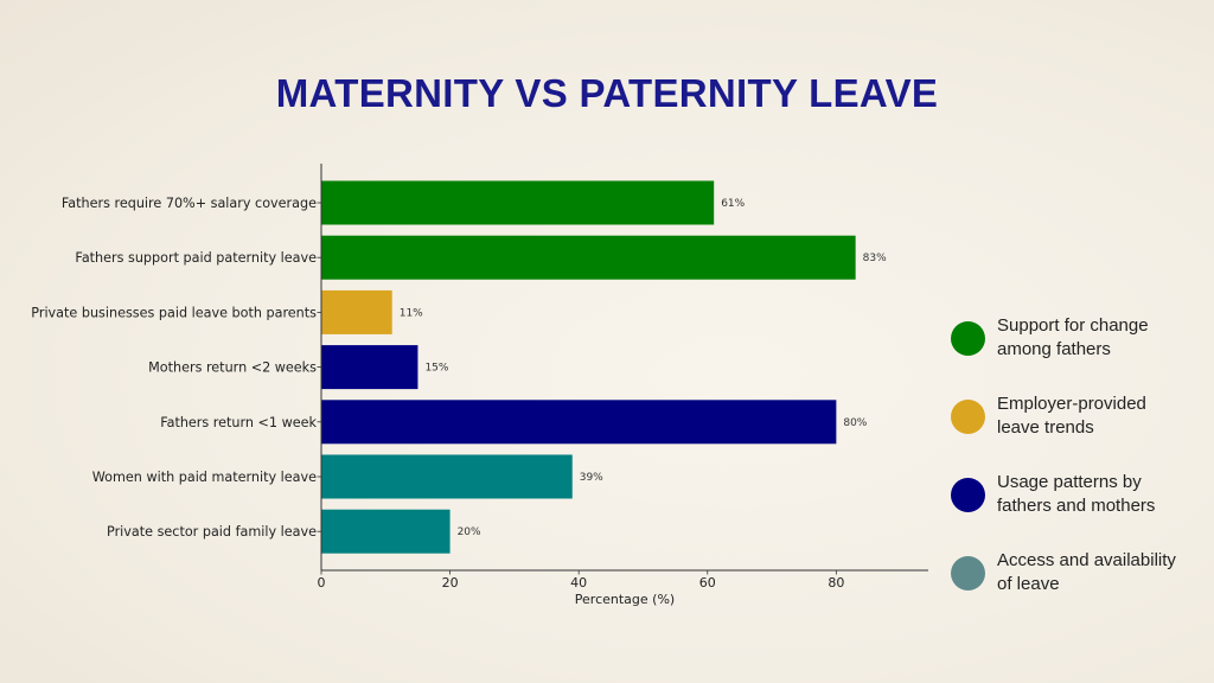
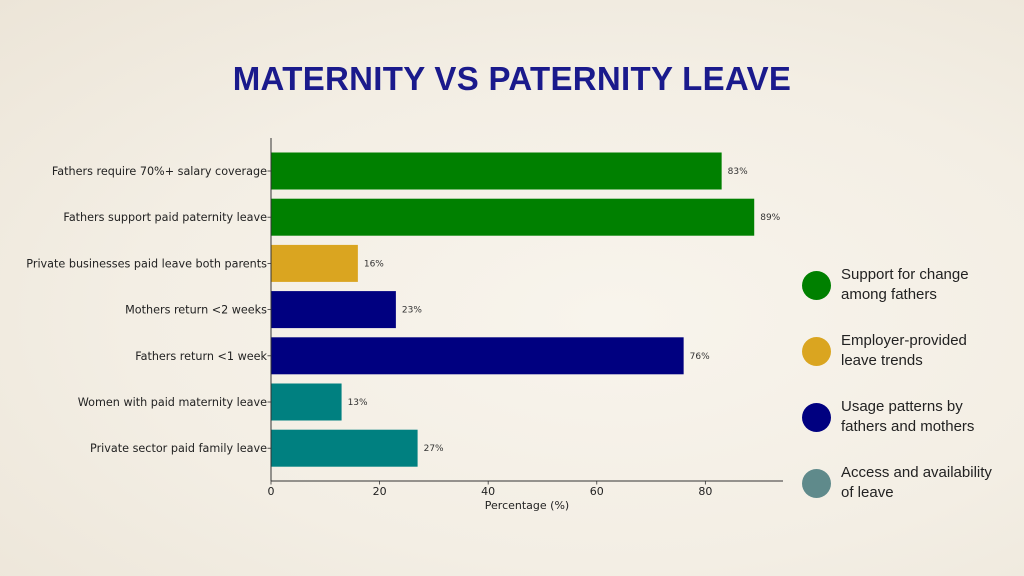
Fathers require 70%+ salary coverage: 61% -> 83%
Fathers support paid paternity leave: 83% -> 89%
Private businesses paid leave both parents: 11% -> 16%
Mothers return <2 weeks: 15% -> 23%
Fathers return <1 week: 80% -> 76%
Women with paid maternity leave: 39% -> 13%
Private sector paid family leave: 20% -> 27%
